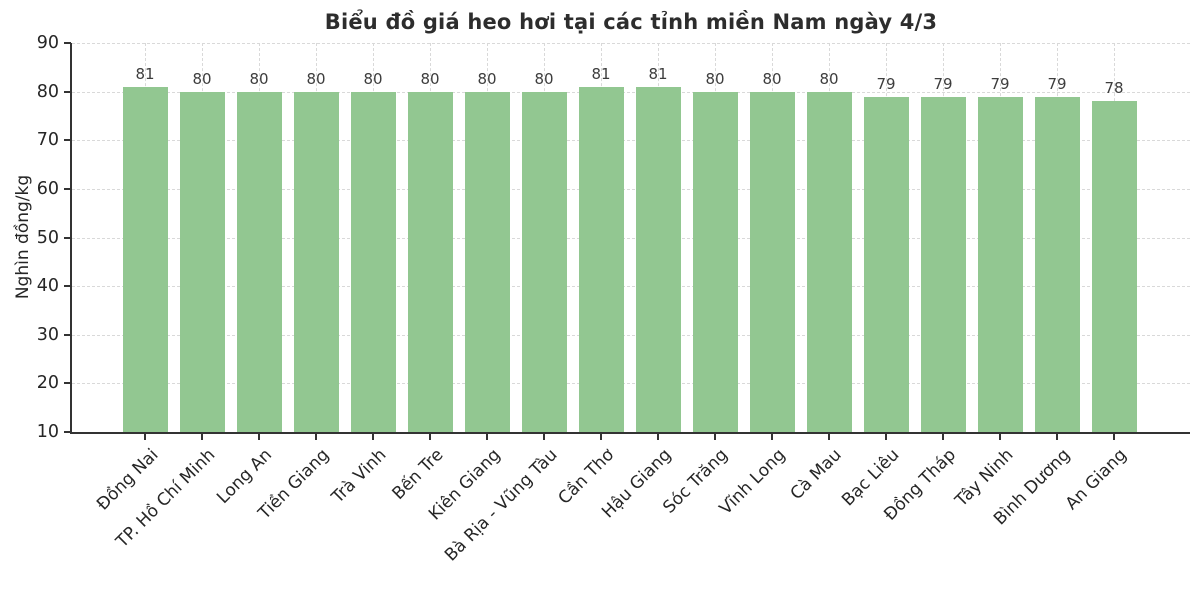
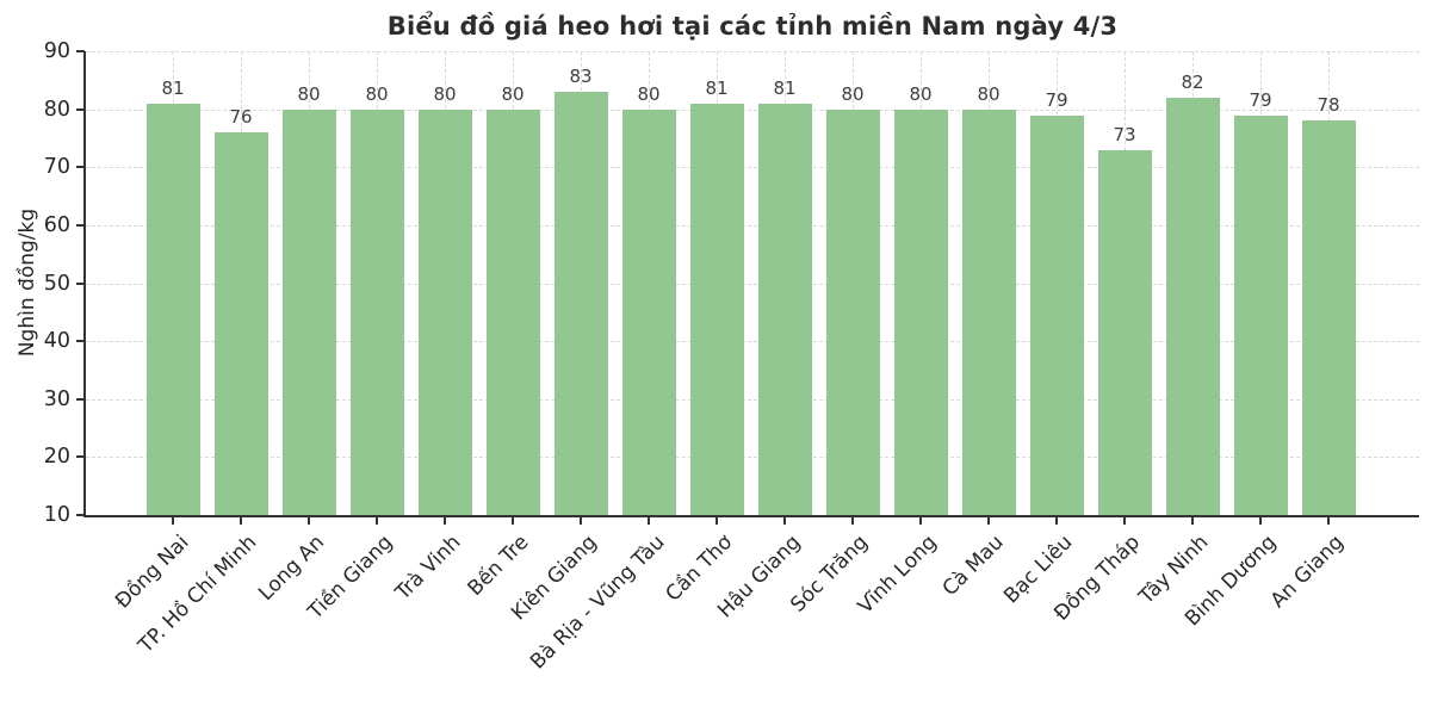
TP. Hồ Chí Minh: 80 -> 76
Kiên Giang: 80 -> 83
Đồng Tháp: 79 -> 73
Tây Ninh: 79 -> 82
